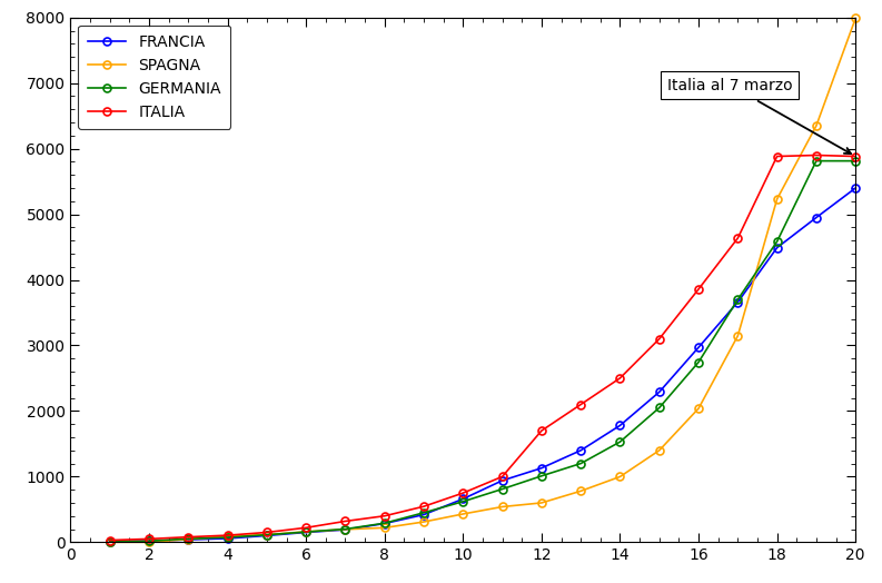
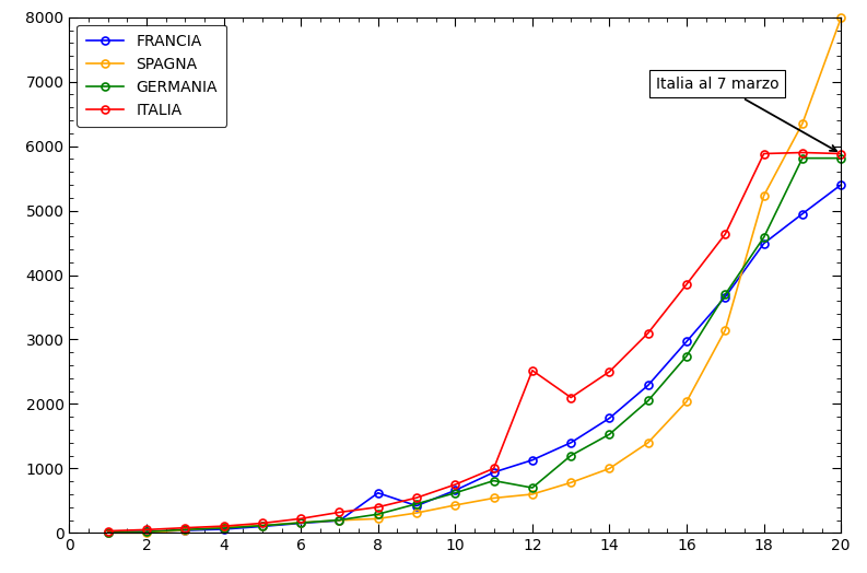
FRANCIA/8: 280 -> 620
GERMANIA/12: 1010 -> 700
ITALIA/12: 1700 -> 2520
